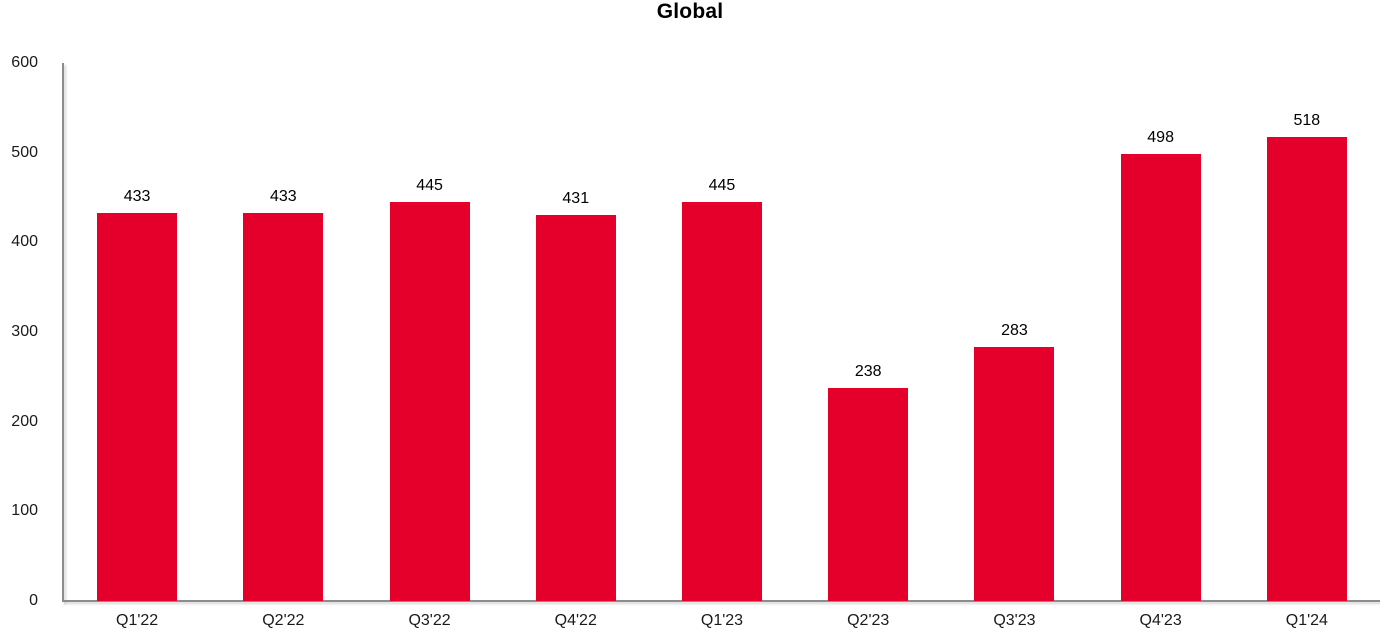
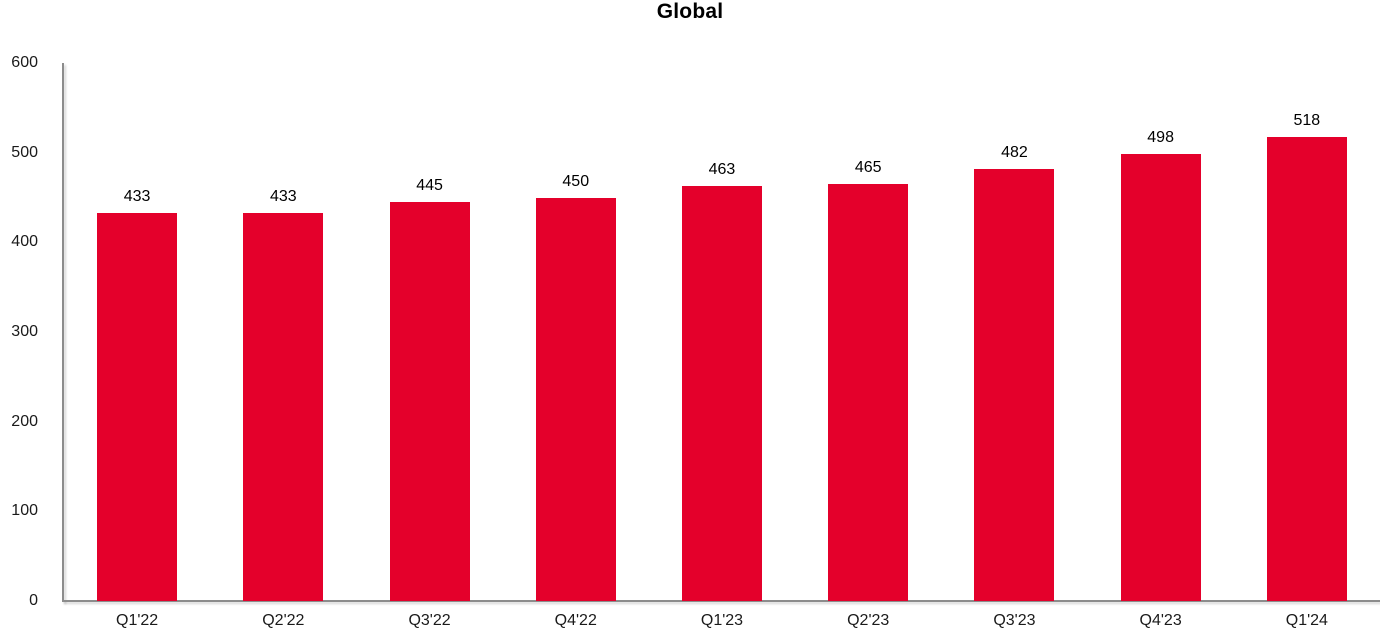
Q4'22: 431 -> 450
Q1'23: 445 -> 463
Q2'23: 238 -> 465
Q3'23: 283 -> 482
